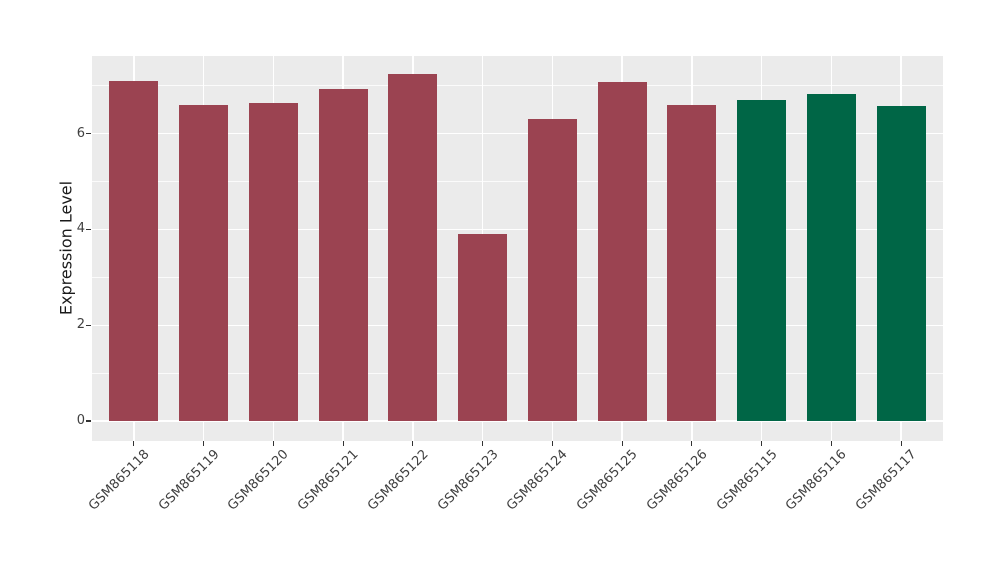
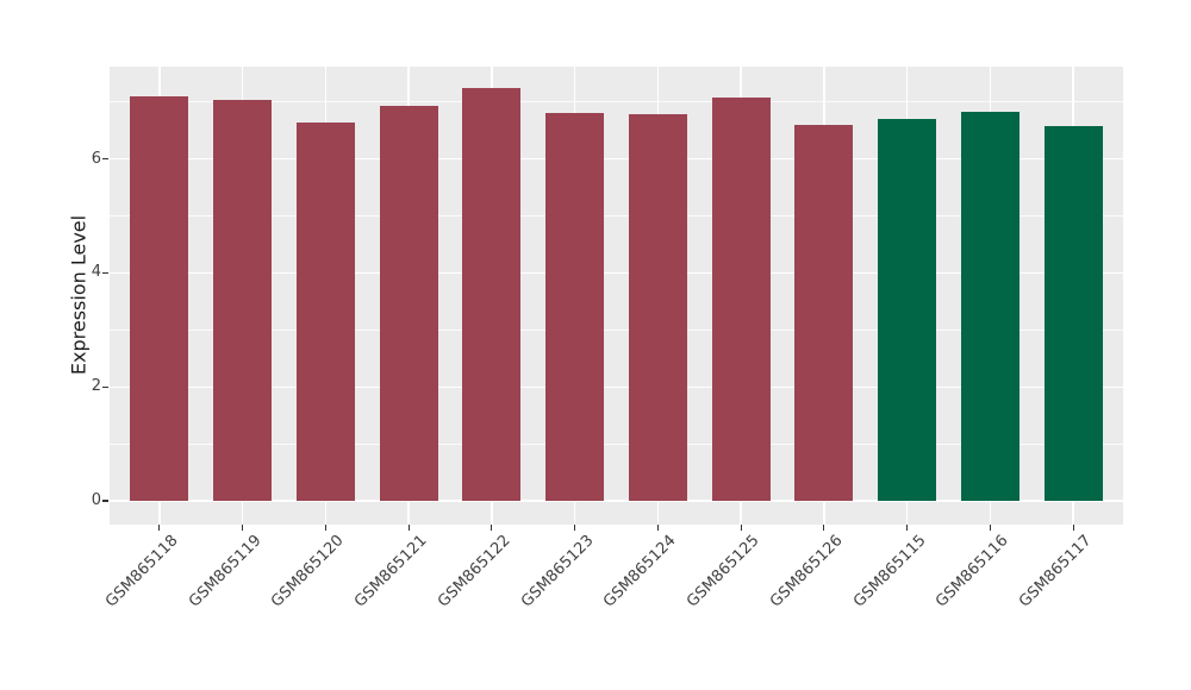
GSM865119: 6.6 -> 7.0
GSM865123: 3.9 -> 6.8
GSM865124: 6.3 -> 6.8
